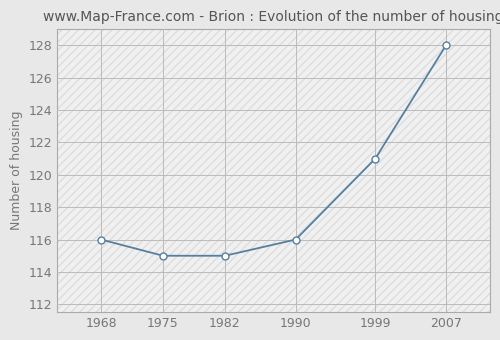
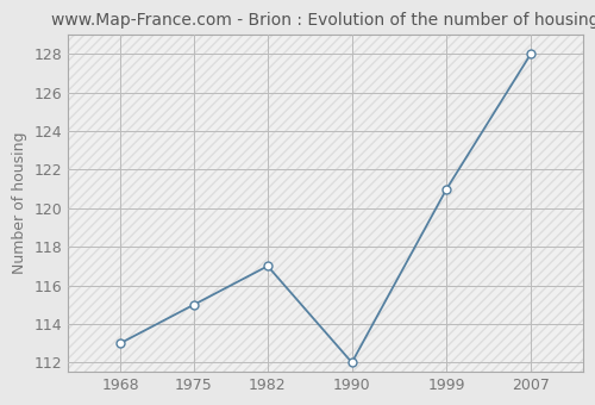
1968: 116 -> 113
1982: 115 -> 117
1990: 116 -> 112
